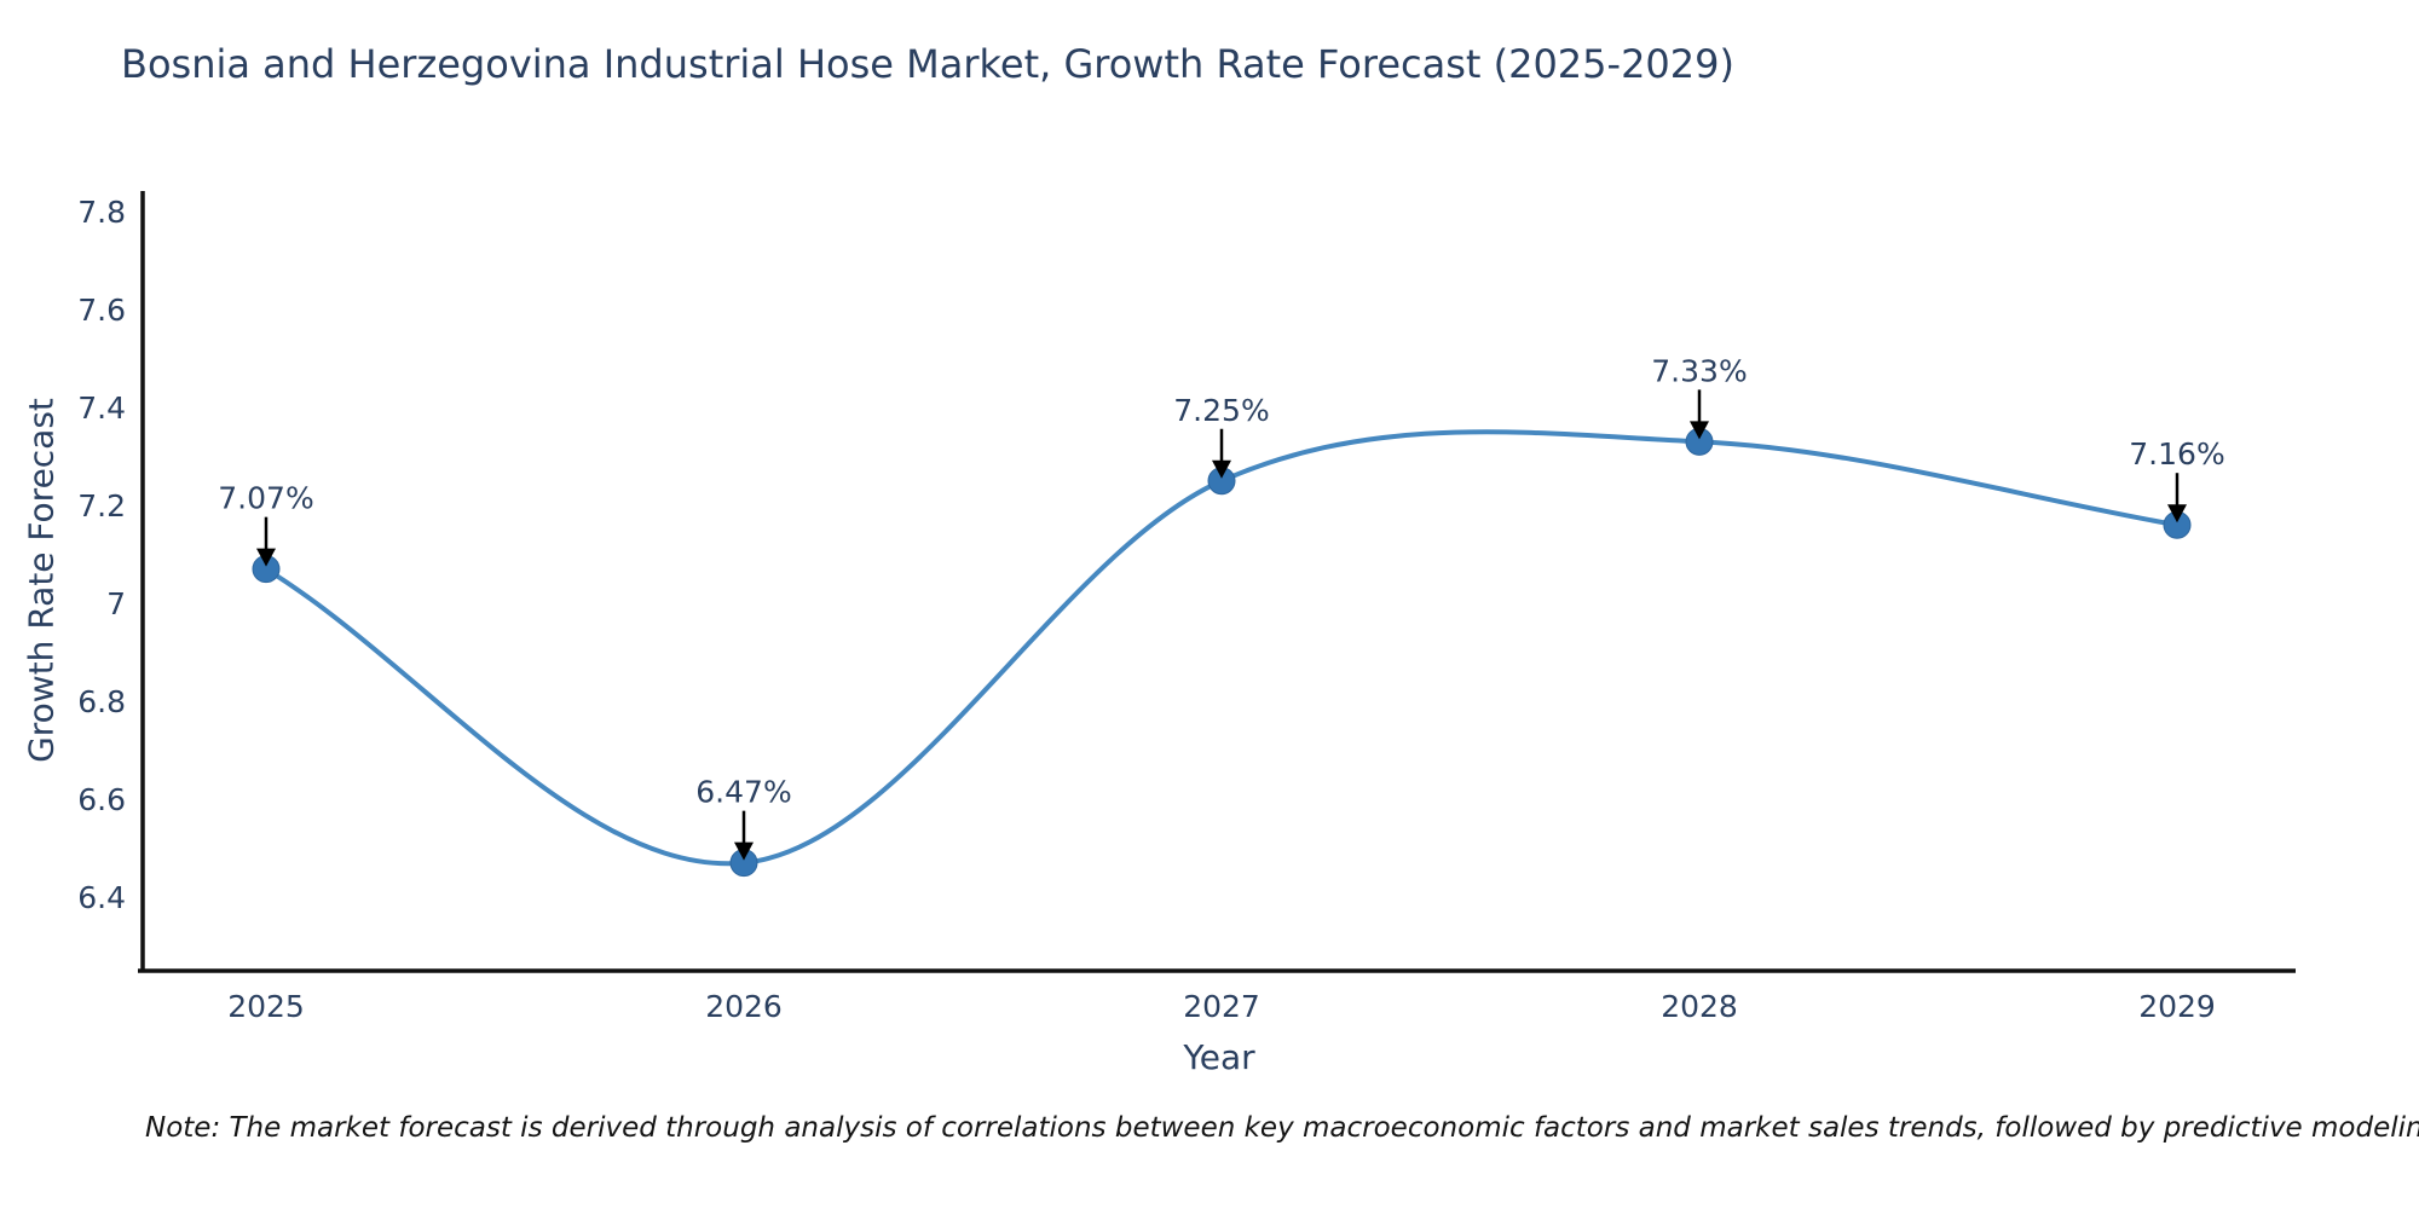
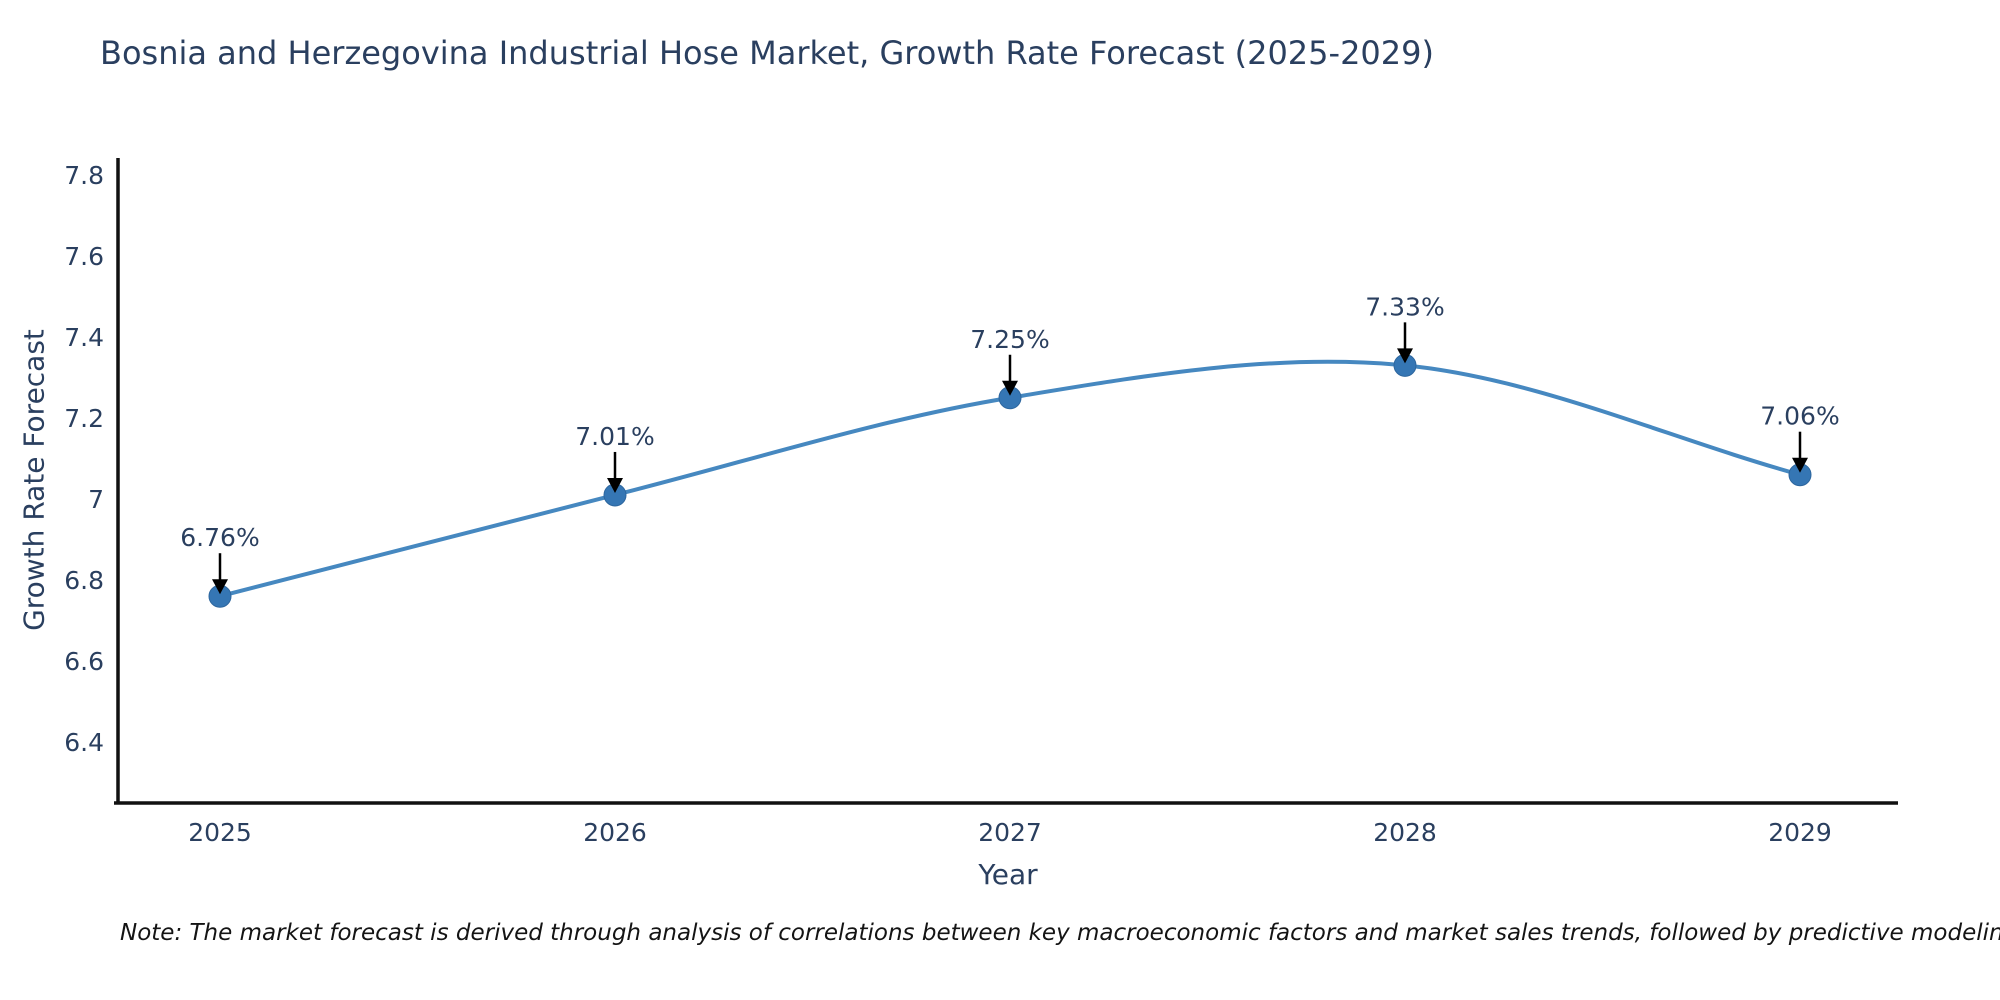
2025: 7.07% -> 6.76%
2026: 6.47% -> 7.01%
2029: 7.16% -> 7.06%
